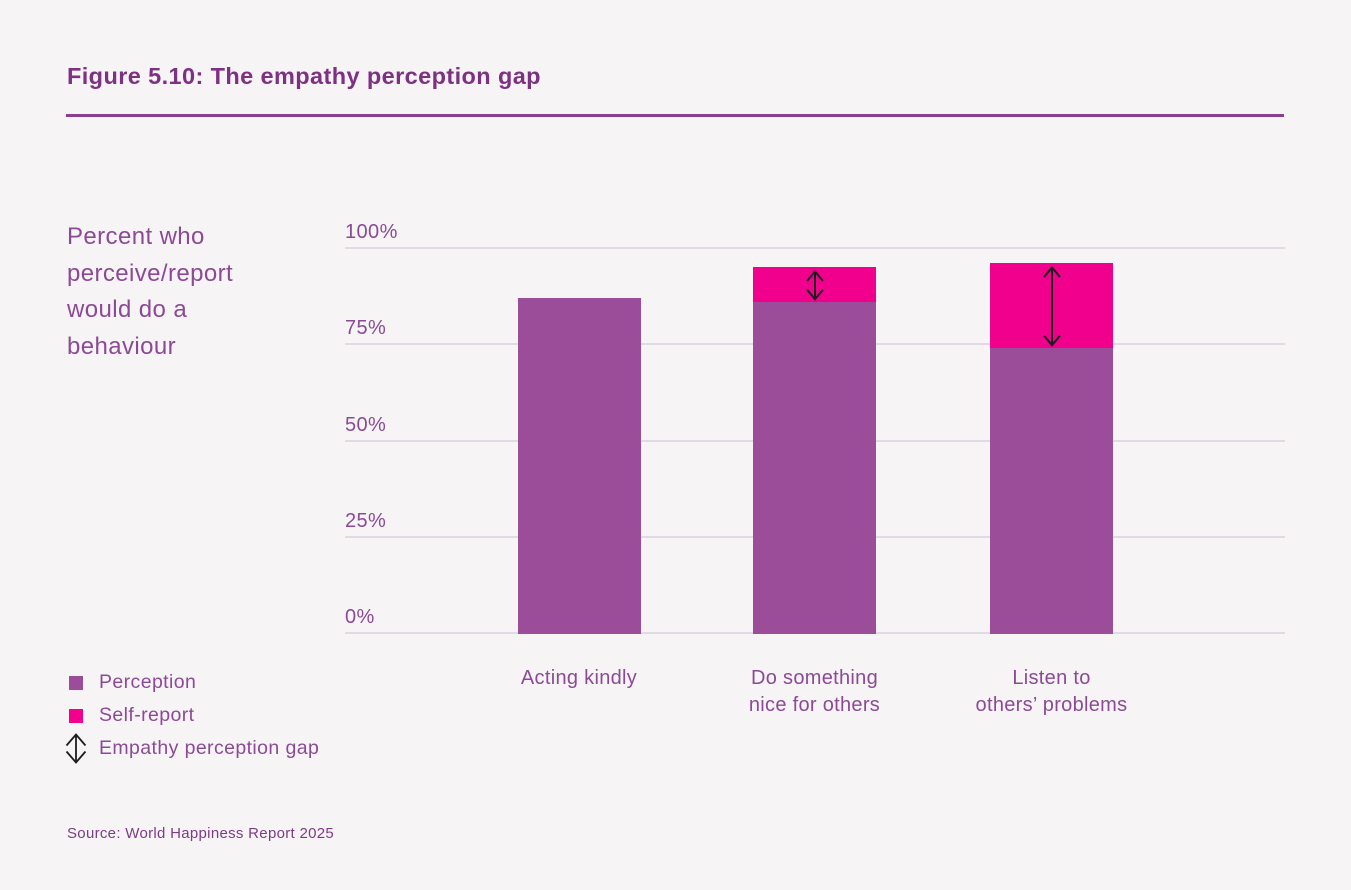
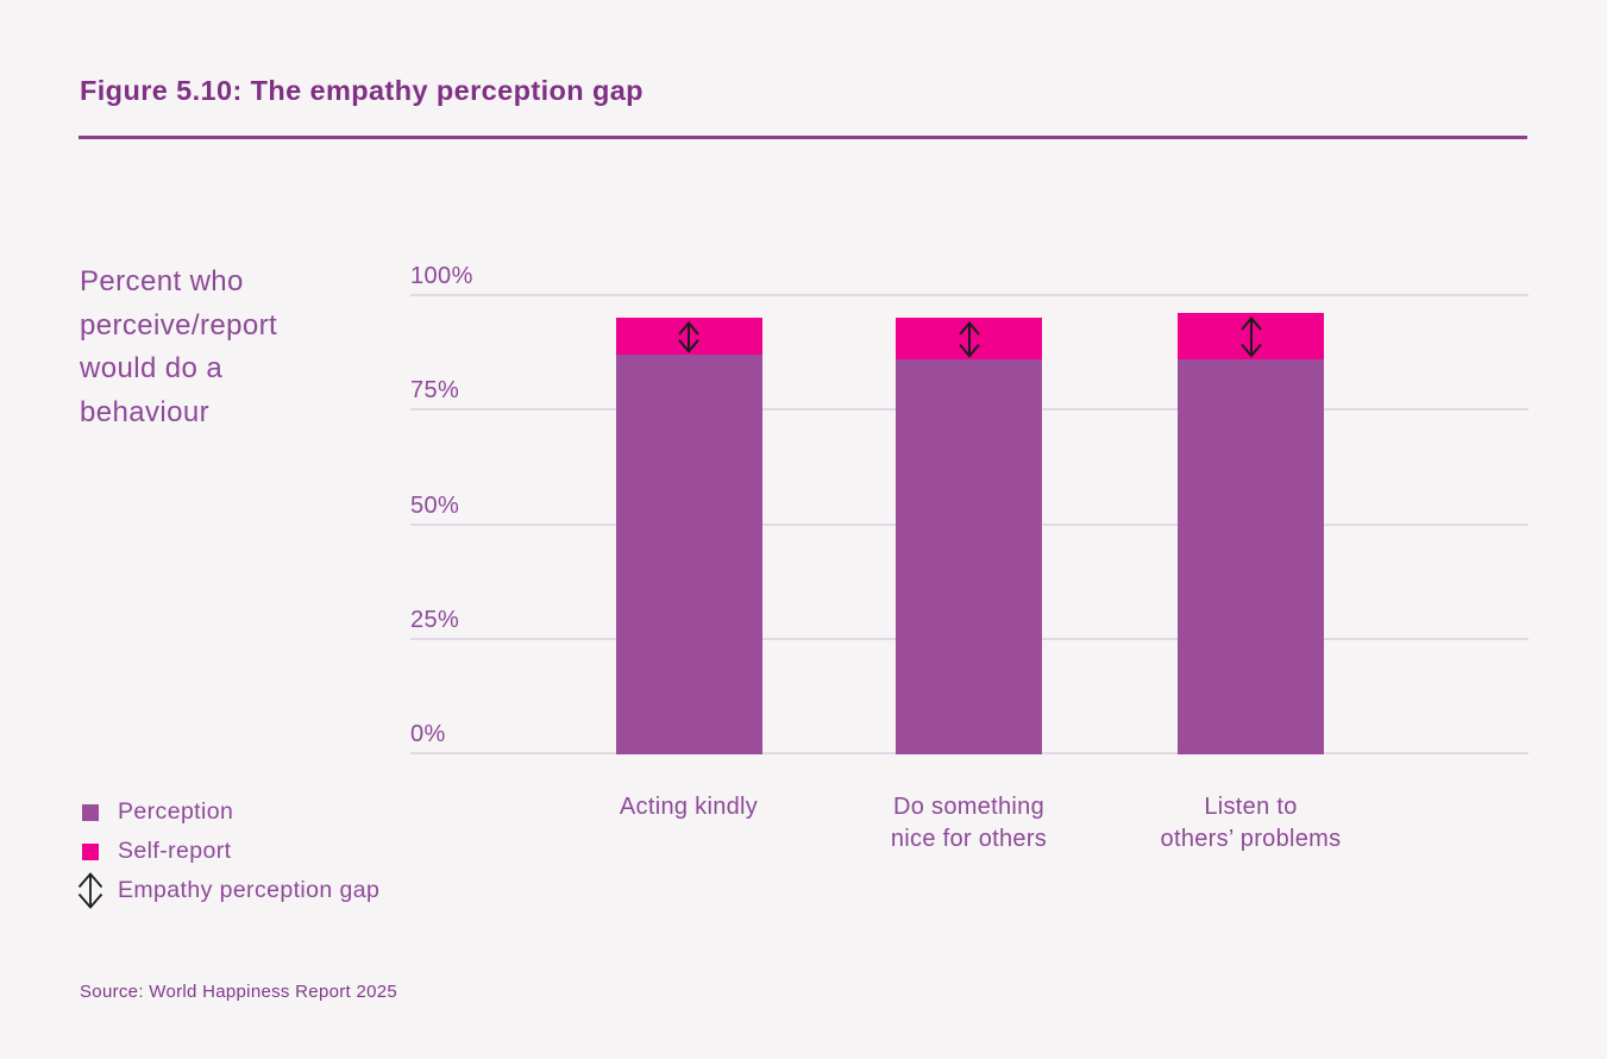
Self-report/Acting kindly: 81% -> 95%
Perception/Listen to others’ problems: 74% -> 86%
